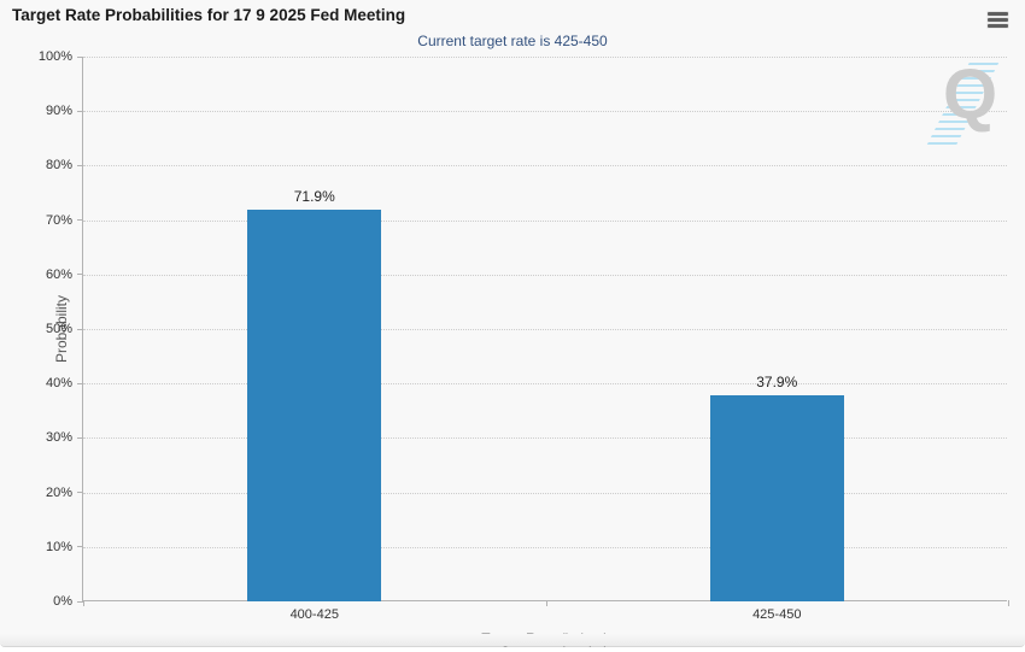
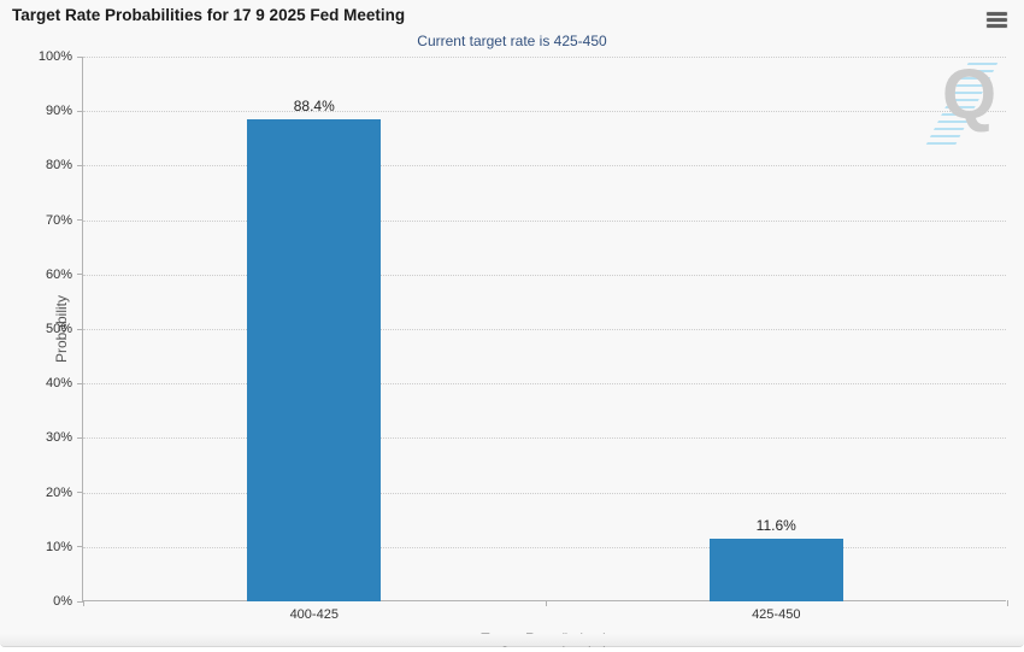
400-425: 71.9% -> 88.4%
425-450: 37.9% -> 11.6%
